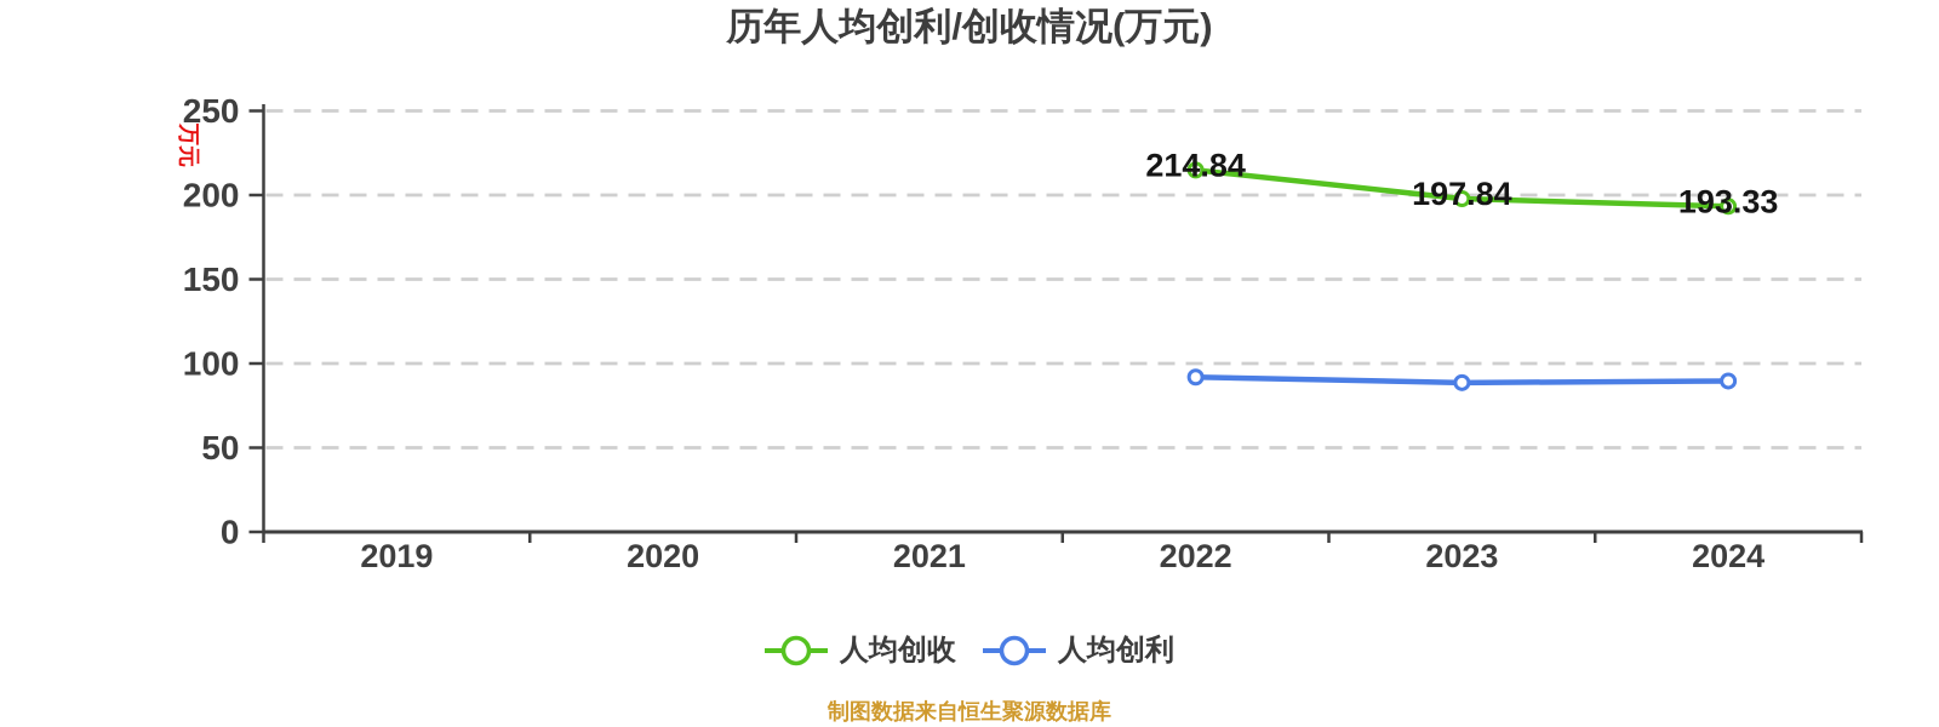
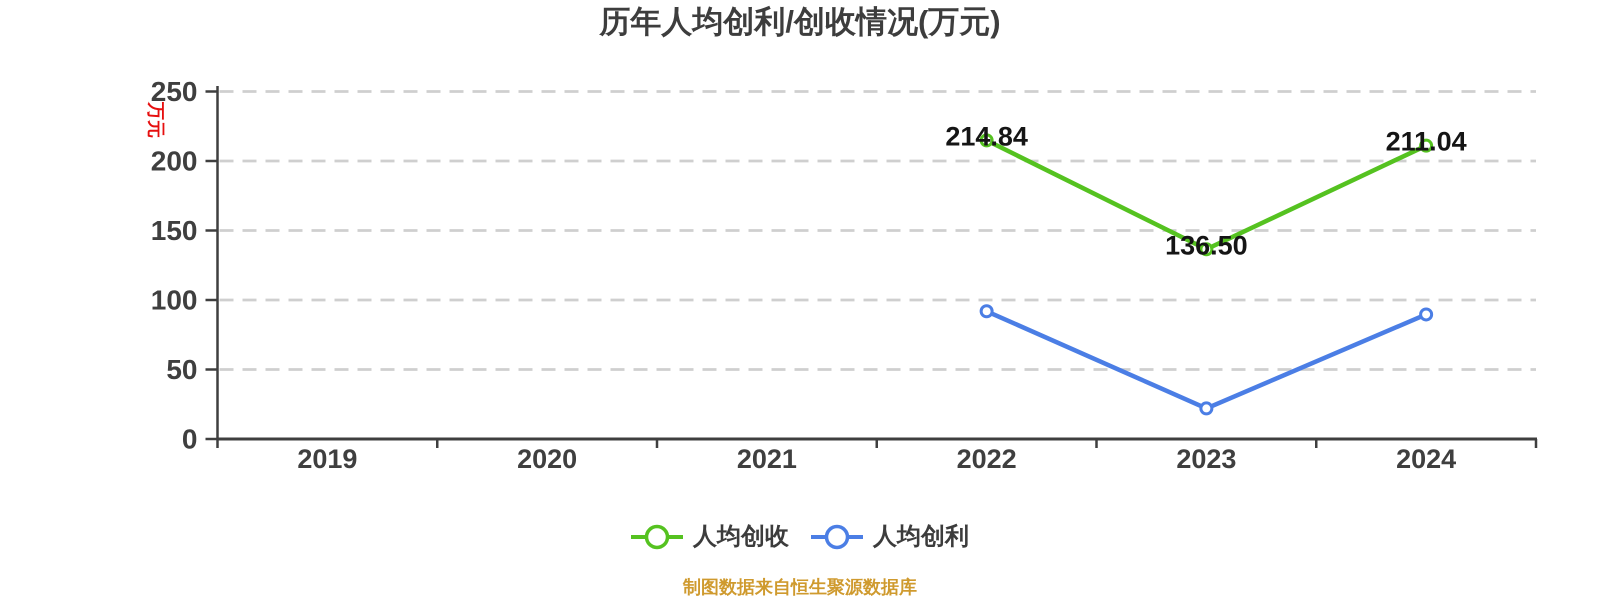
人均创收/2023: 197.84 -> 136.50
人均创利/2023: 89 -> 22
人均创收/2024: 193.33 -> 211.04
